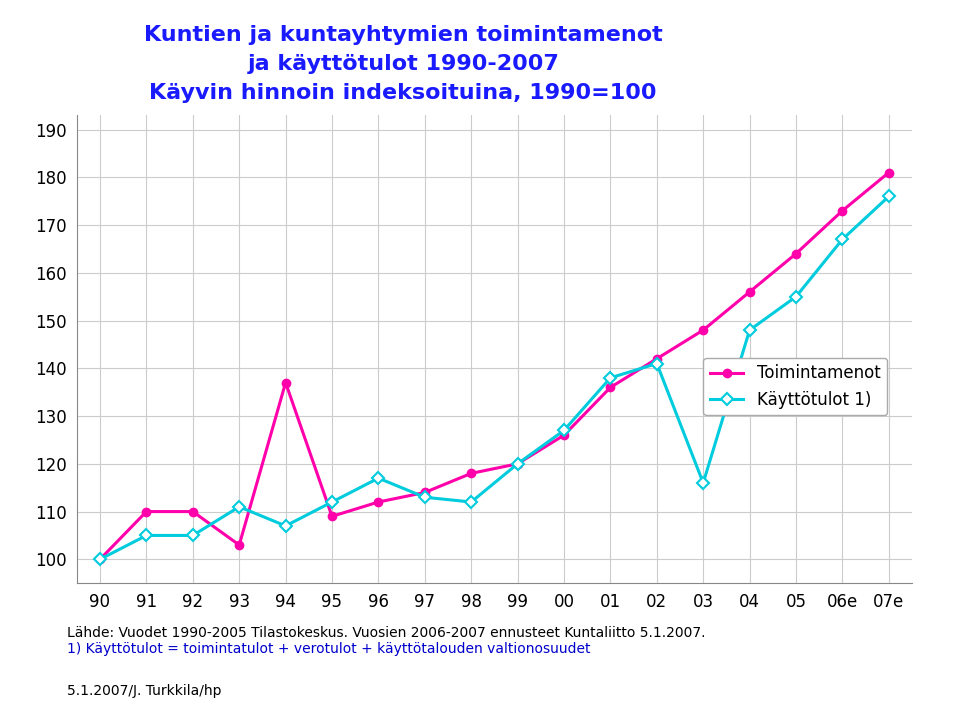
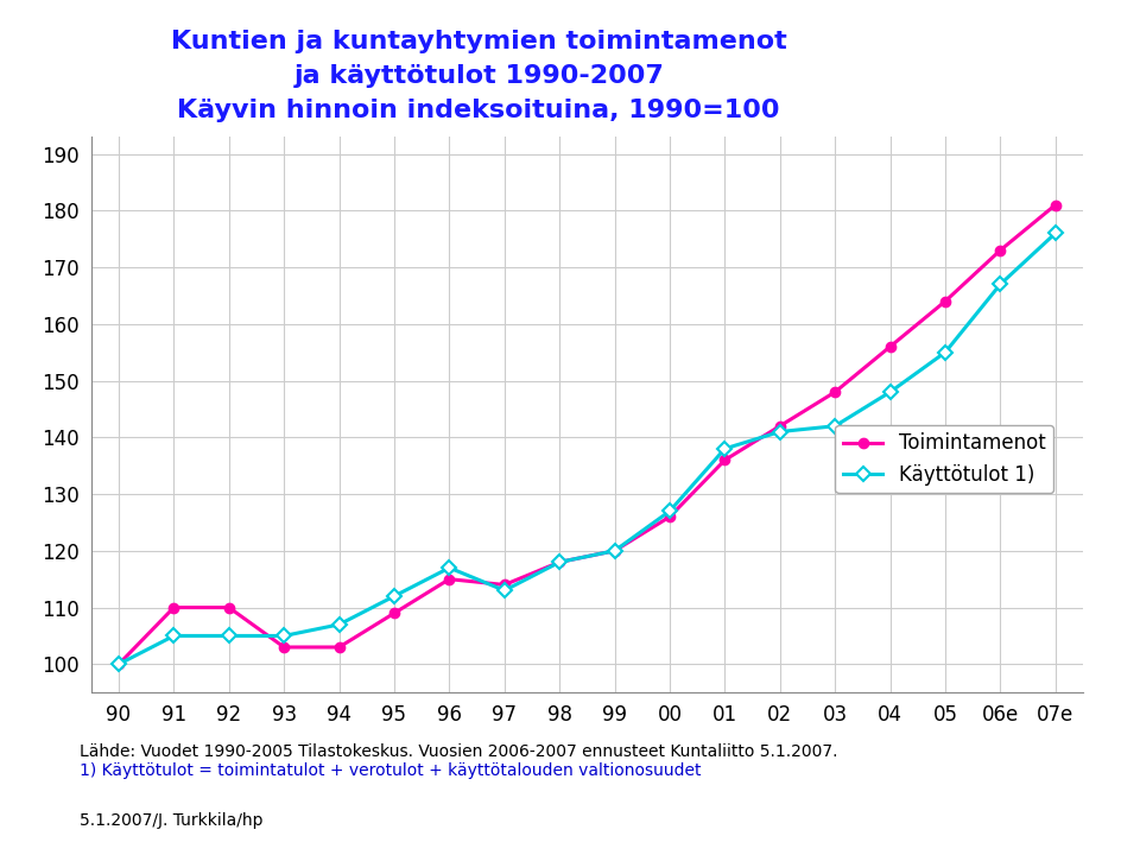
Käyttötulot 1)/93: 111 -> 105
Toimintamenot/94: 137 -> 103
Toimintamenot/96: 112 -> 115
Käyttötulot 1)/98: 112 -> 118
Käyttötulot 1)/03: 116 -> 142
